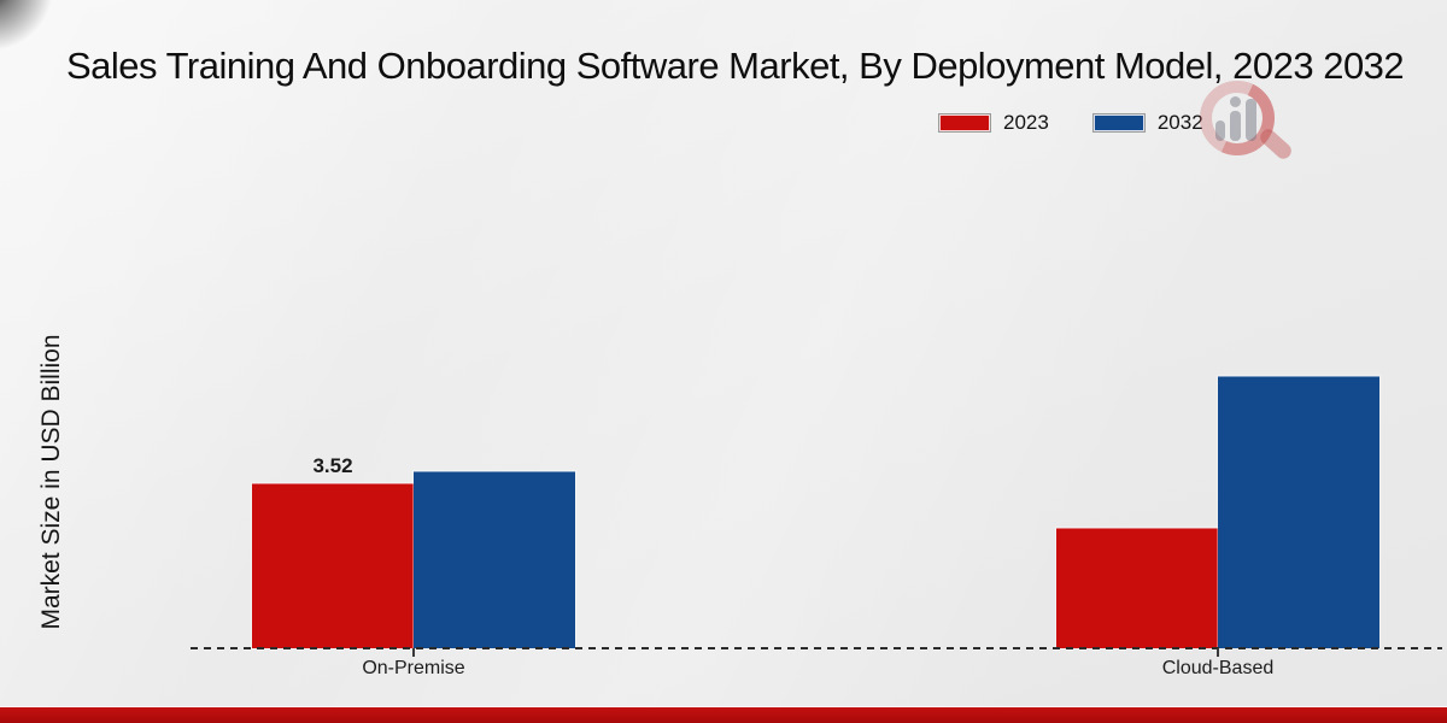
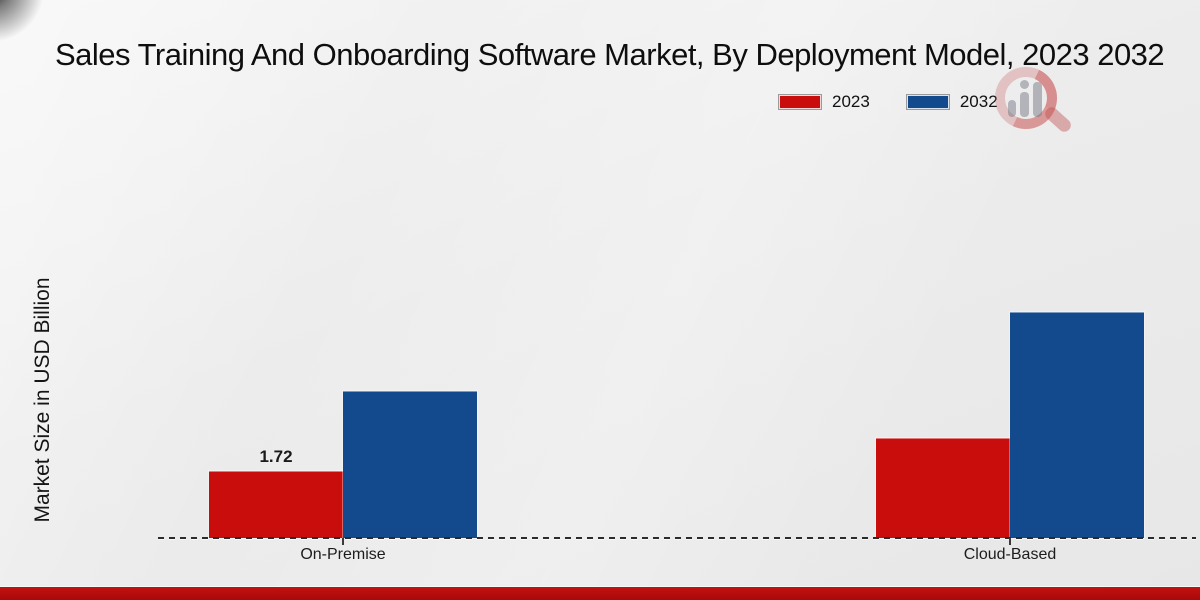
2023/On-Premise: 3.52 -> 1.72
